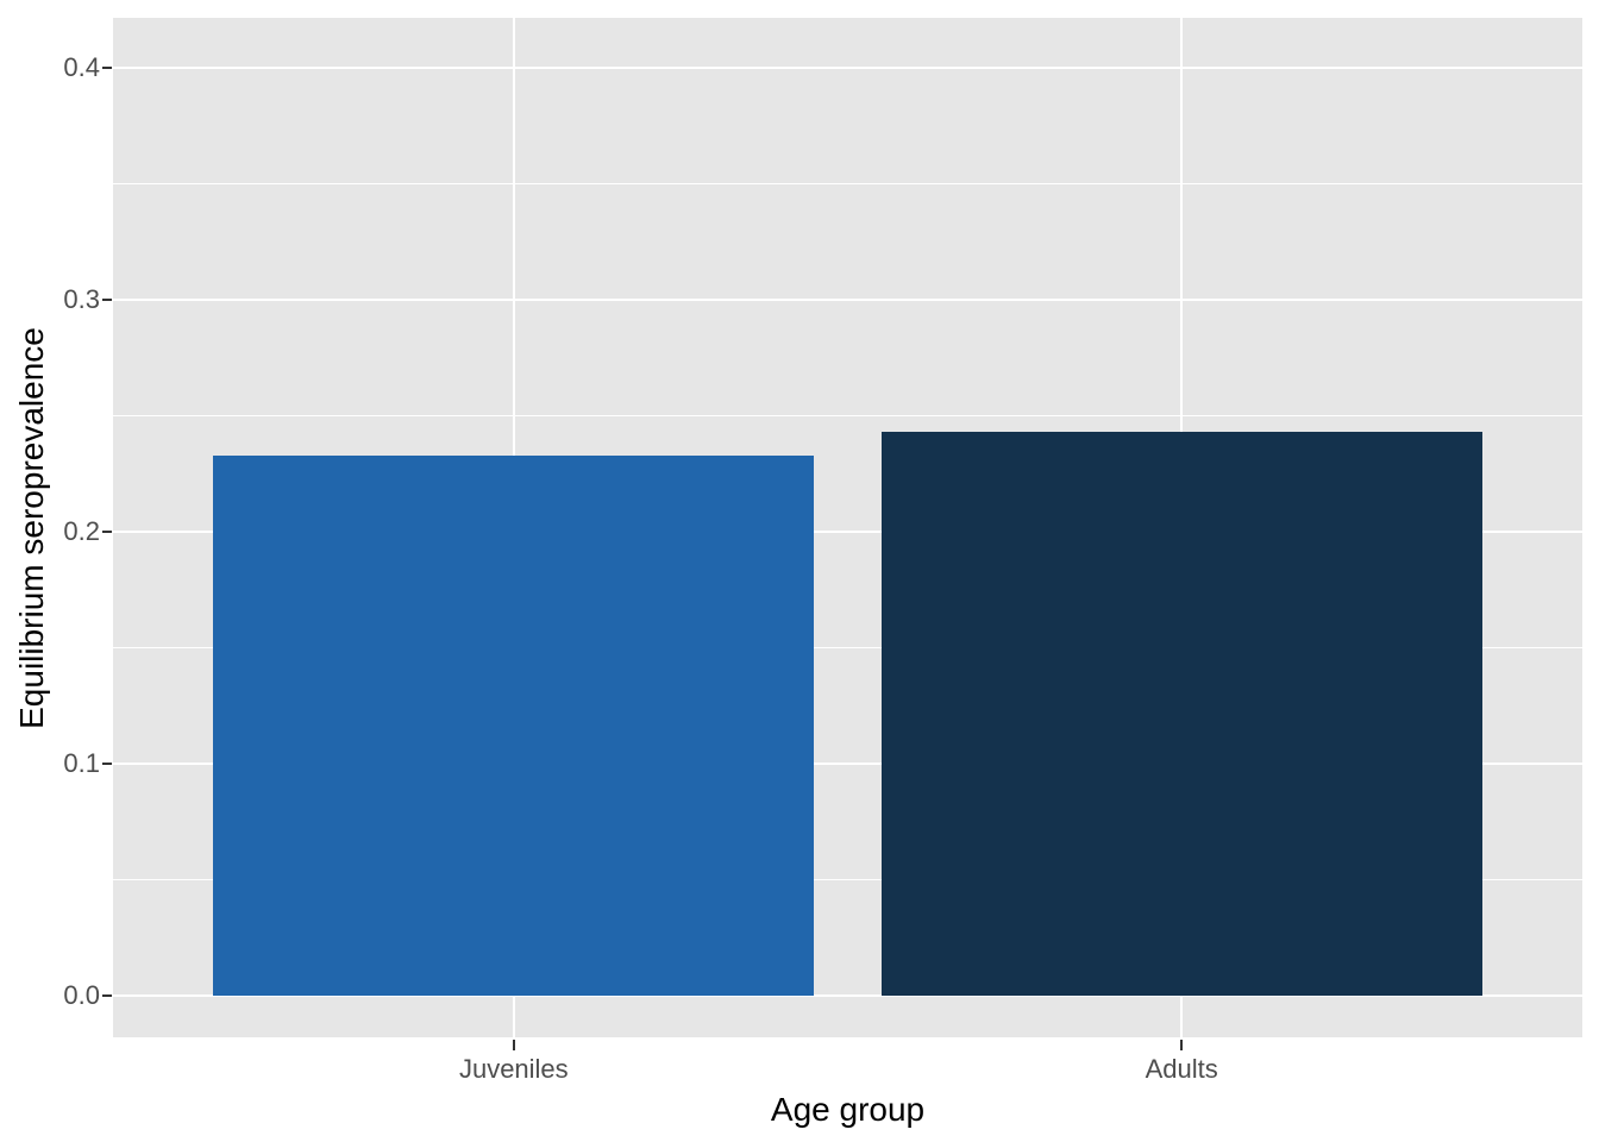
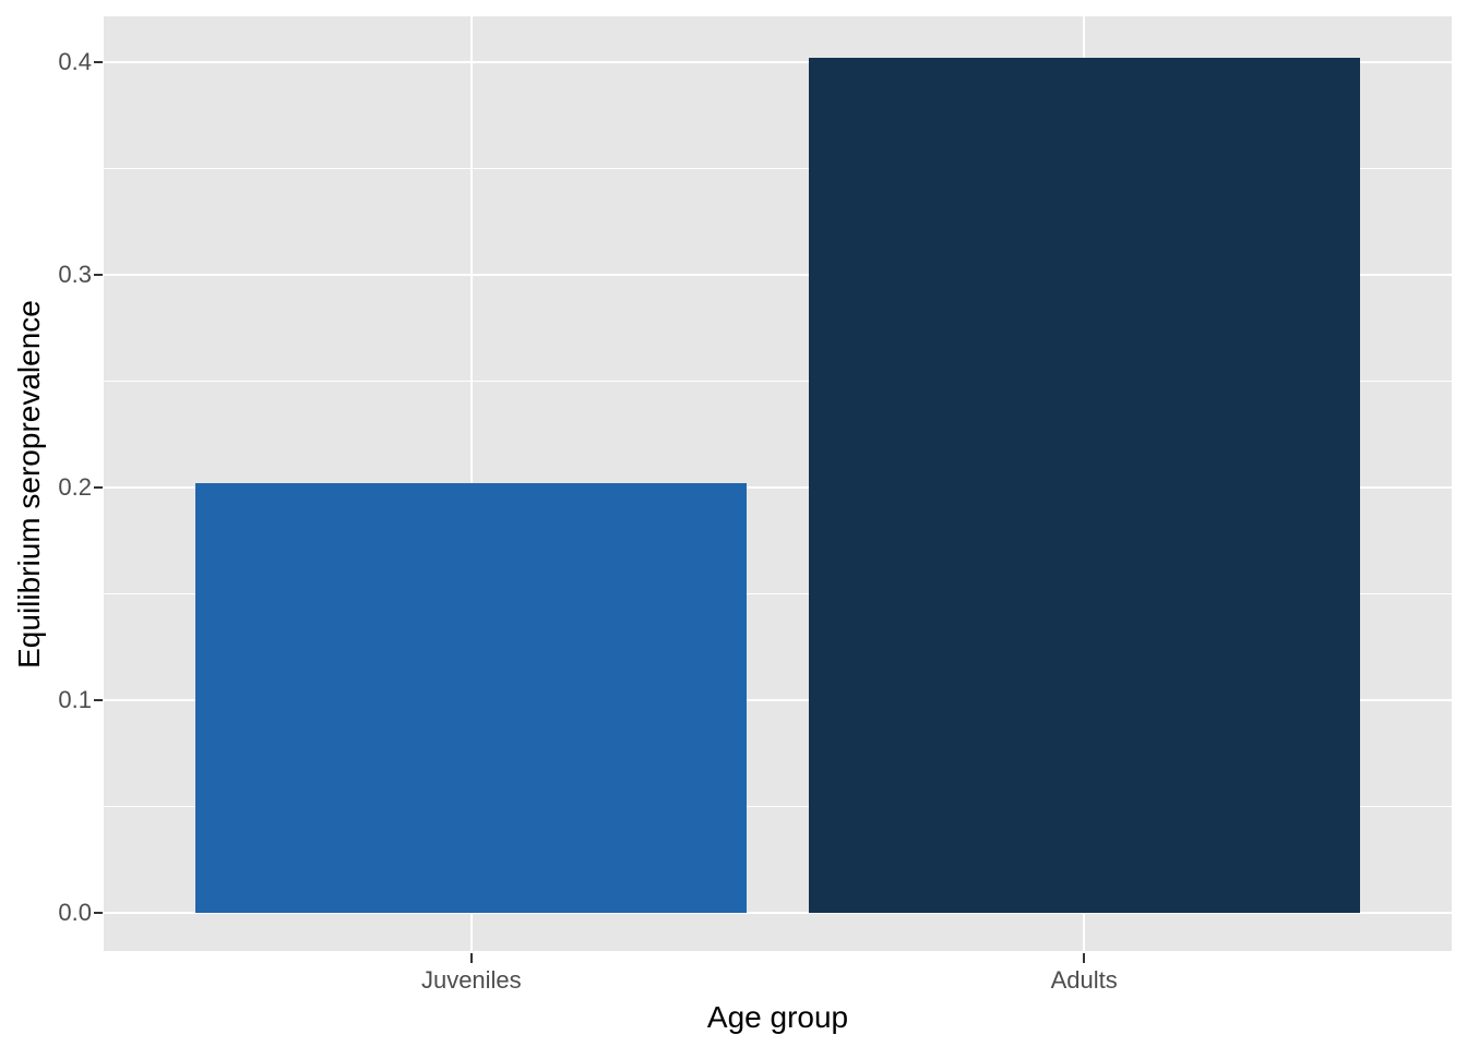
Juveniles: 0.233 -> 0.202
Adults: 0.243 -> 0.402
